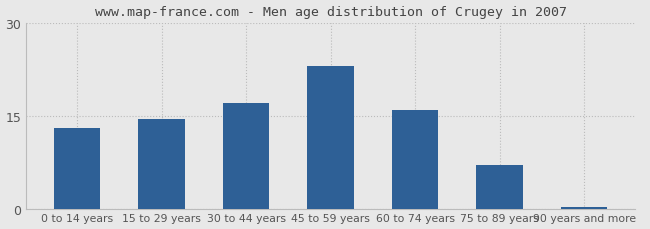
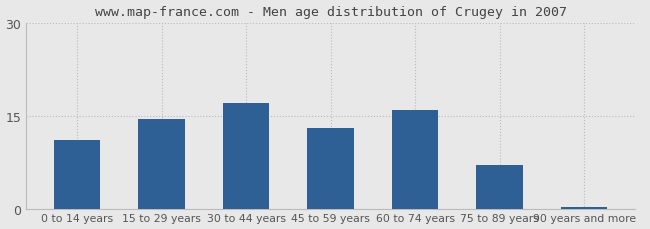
0 to 14 years: 13.0 -> 11.0
45 to 59 years: 23.0 -> 13.0
